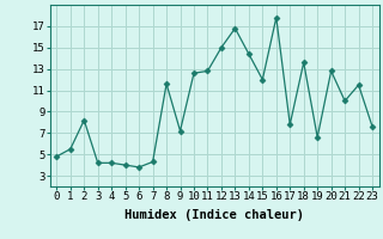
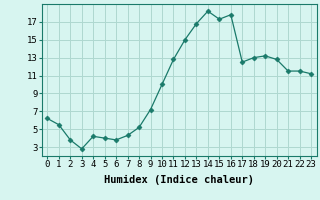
0: 4.8 -> 6.2
2: 8.2 -> 3.8
3: 4.2 -> 2.8
8: 11.6 -> 5.2
10: 12.6 -> 10.0
14: 14.4 -> 18.2
15: 12.0 -> 17.3
17: 7.8 -> 12.5
18: 13.6 -> 13.0
19: 6.6 -> 13.2
21: 10.0 -> 11.5
23: 7.6 -> 11.2
